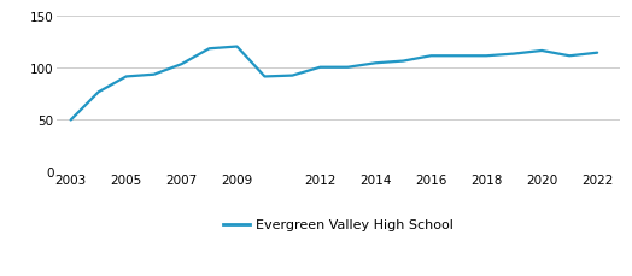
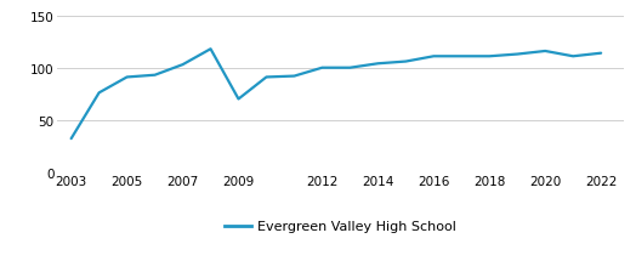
2003: 49 -> 32
2009: 120 -> 70
